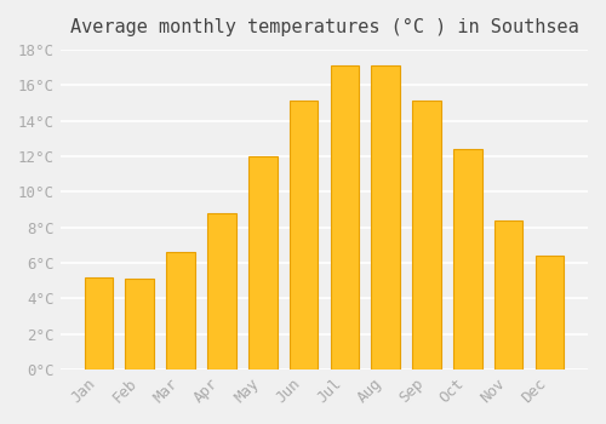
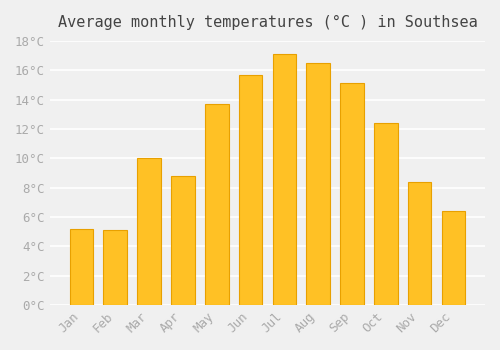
Mar: 6.6°C -> 10.0°C
May: 12.0°C -> 13.7°C
Jun: 15.1°C -> 15.7°C
Aug: 17.1°C -> 16.5°C
